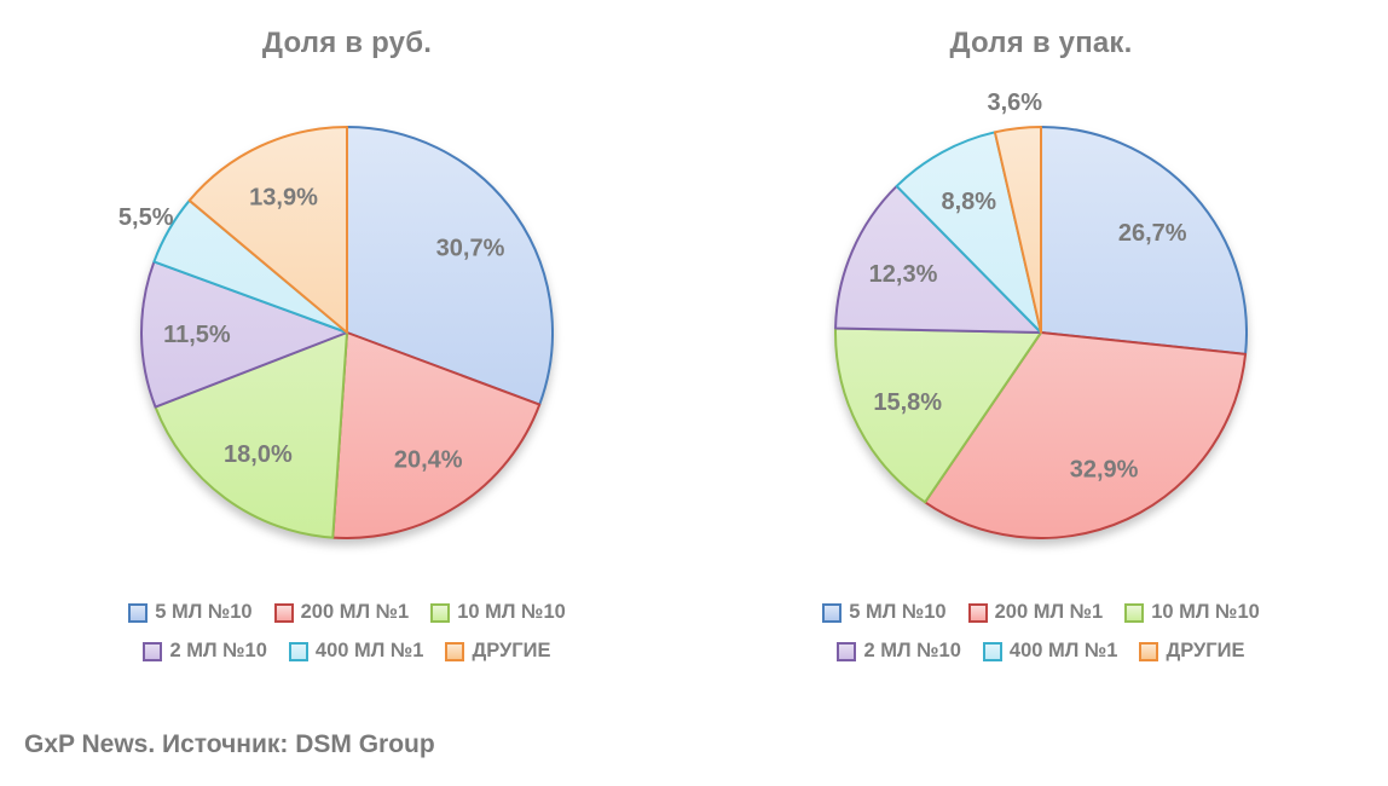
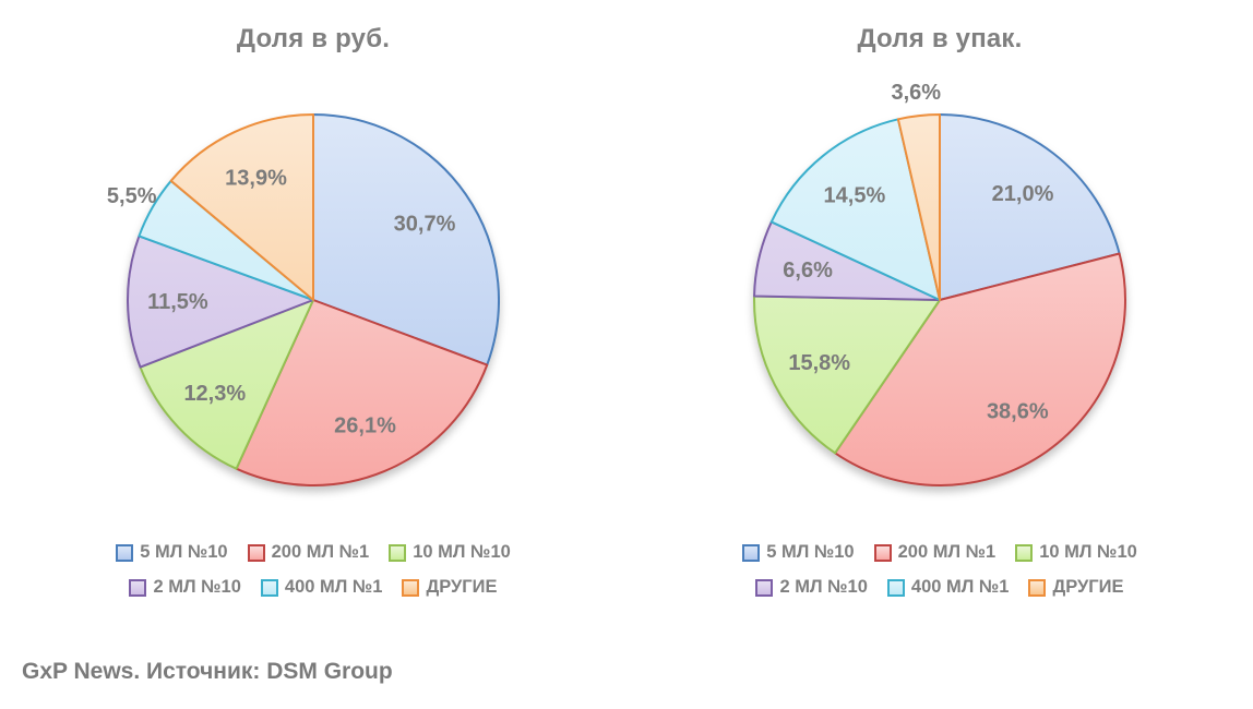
Доля в руб./200 МЛ №1: 20,4% -> 26,1%
Доля в руб./10 МЛ №10: 18,0% -> 12,3%
Доля в упак./5 МЛ №10: 26,7% -> 21,0%
Доля в упак./200 МЛ №1: 32,9% -> 38,6%
Доля в упак./2 МЛ №10: 12,3% -> 6,6%
Доля в упак./400 МЛ №1: 8,8% -> 14,5%
